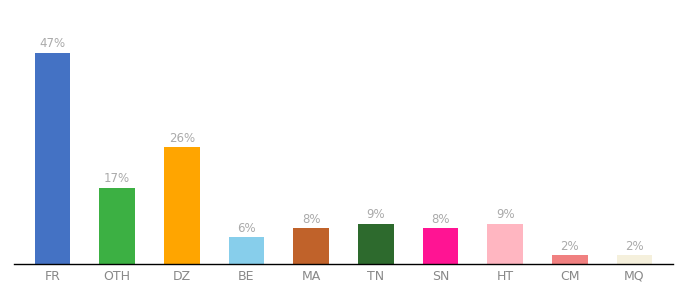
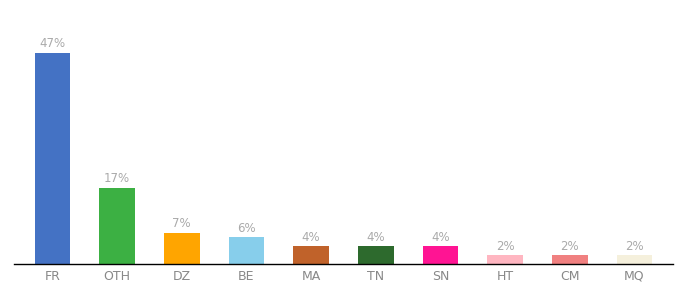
DZ: 26% -> 7%
MA: 8% -> 4%
TN: 9% -> 4%
SN: 8% -> 4%
HT: 9% -> 2%
